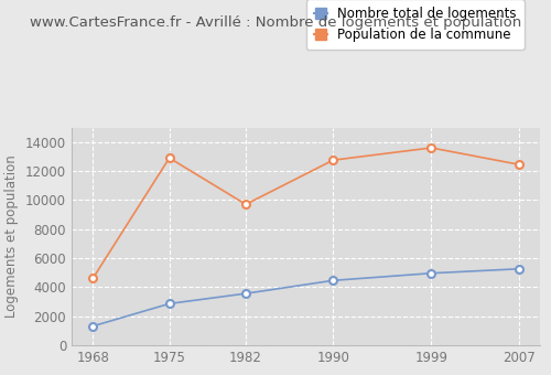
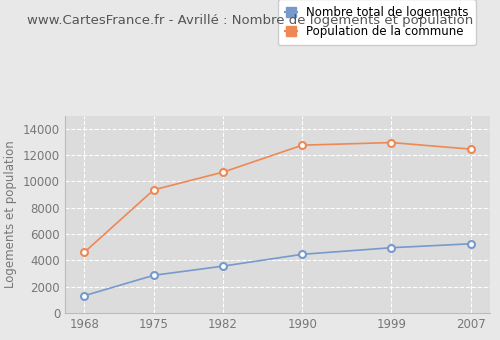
Population de la commune/1975: 12900 -> 9400
Population de la commune/1982: 9700 -> 10700
Population de la commune/1999: 13600 -> 13000
